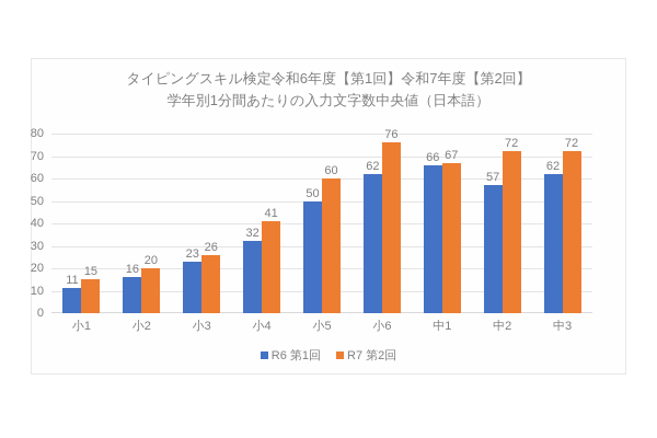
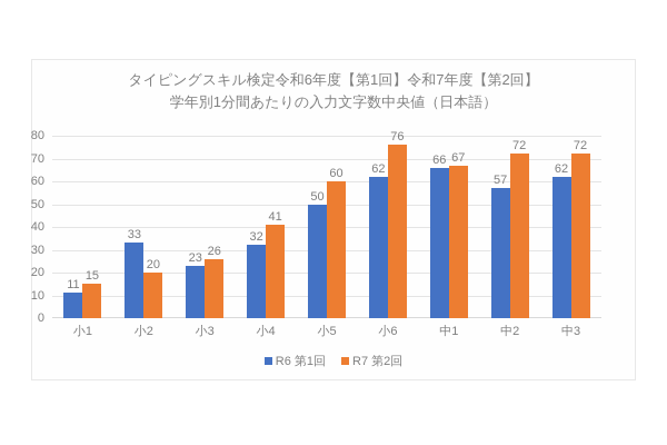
R6 第1回/小2: 16 -> 33
